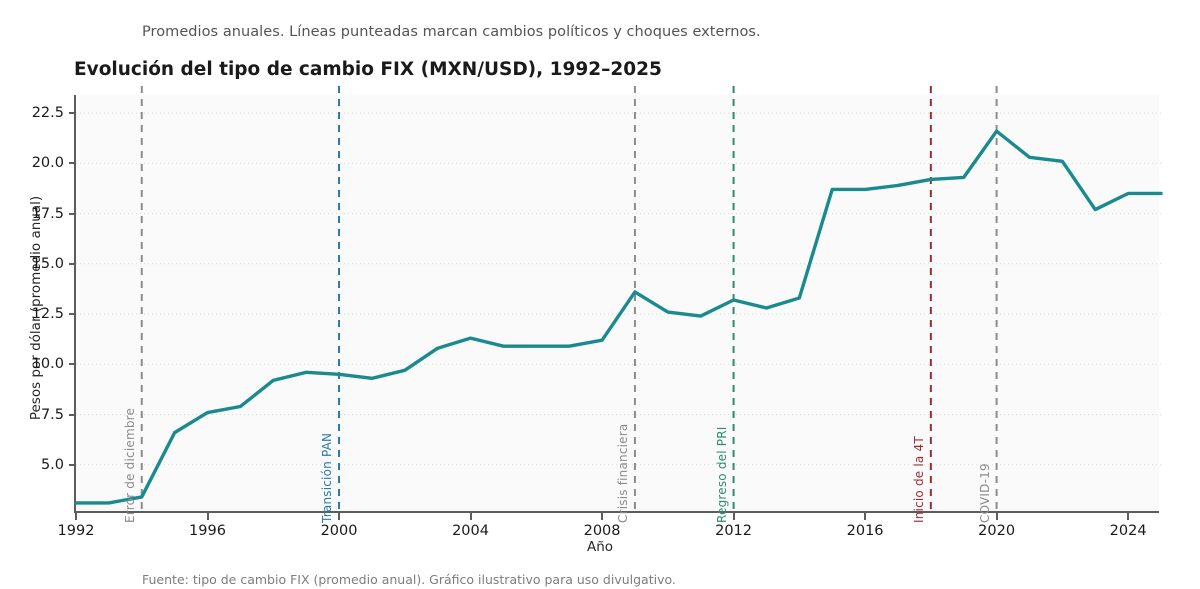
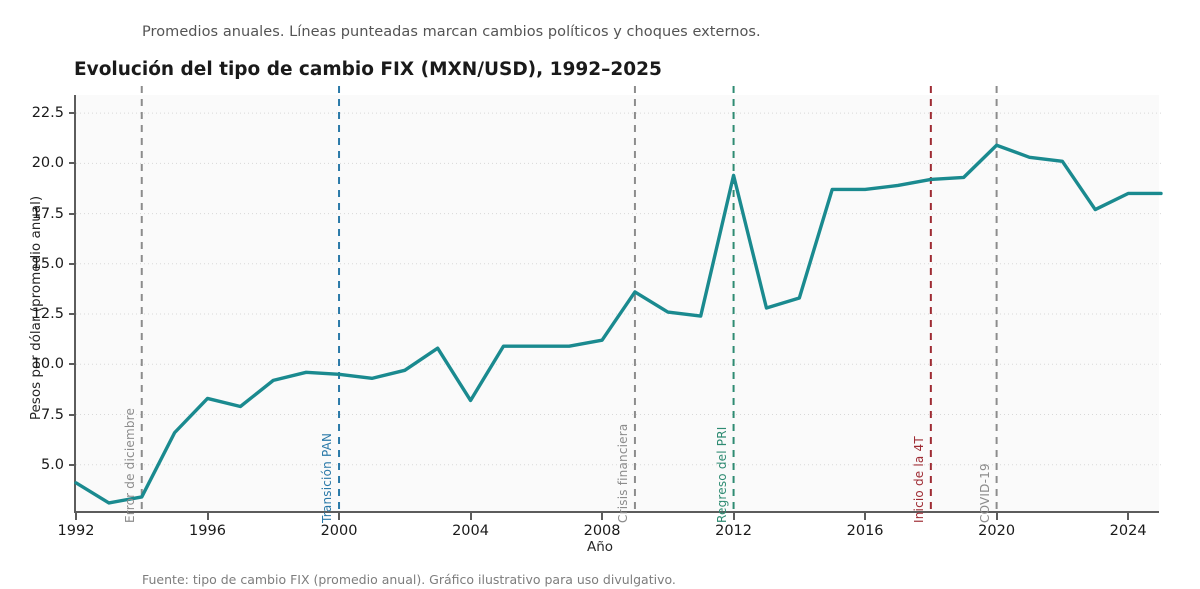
1992: 3.1 -> 4.1
1996: 7.6 -> 8.3
2004: 11.3 -> 8.2
2012: 13.2 -> 19.4
2020: 21.6 -> 20.9
